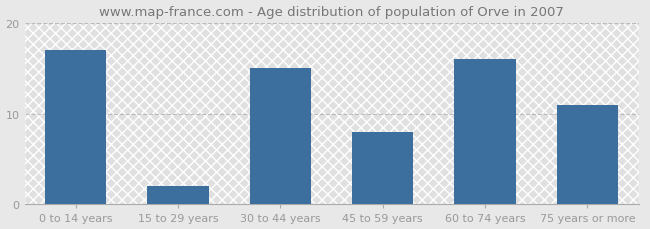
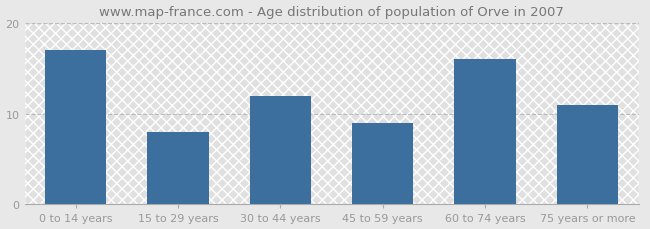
15 to 29 years: 2 -> 8
30 to 44 years: 15 -> 12
45 to 59 years: 8 -> 9
